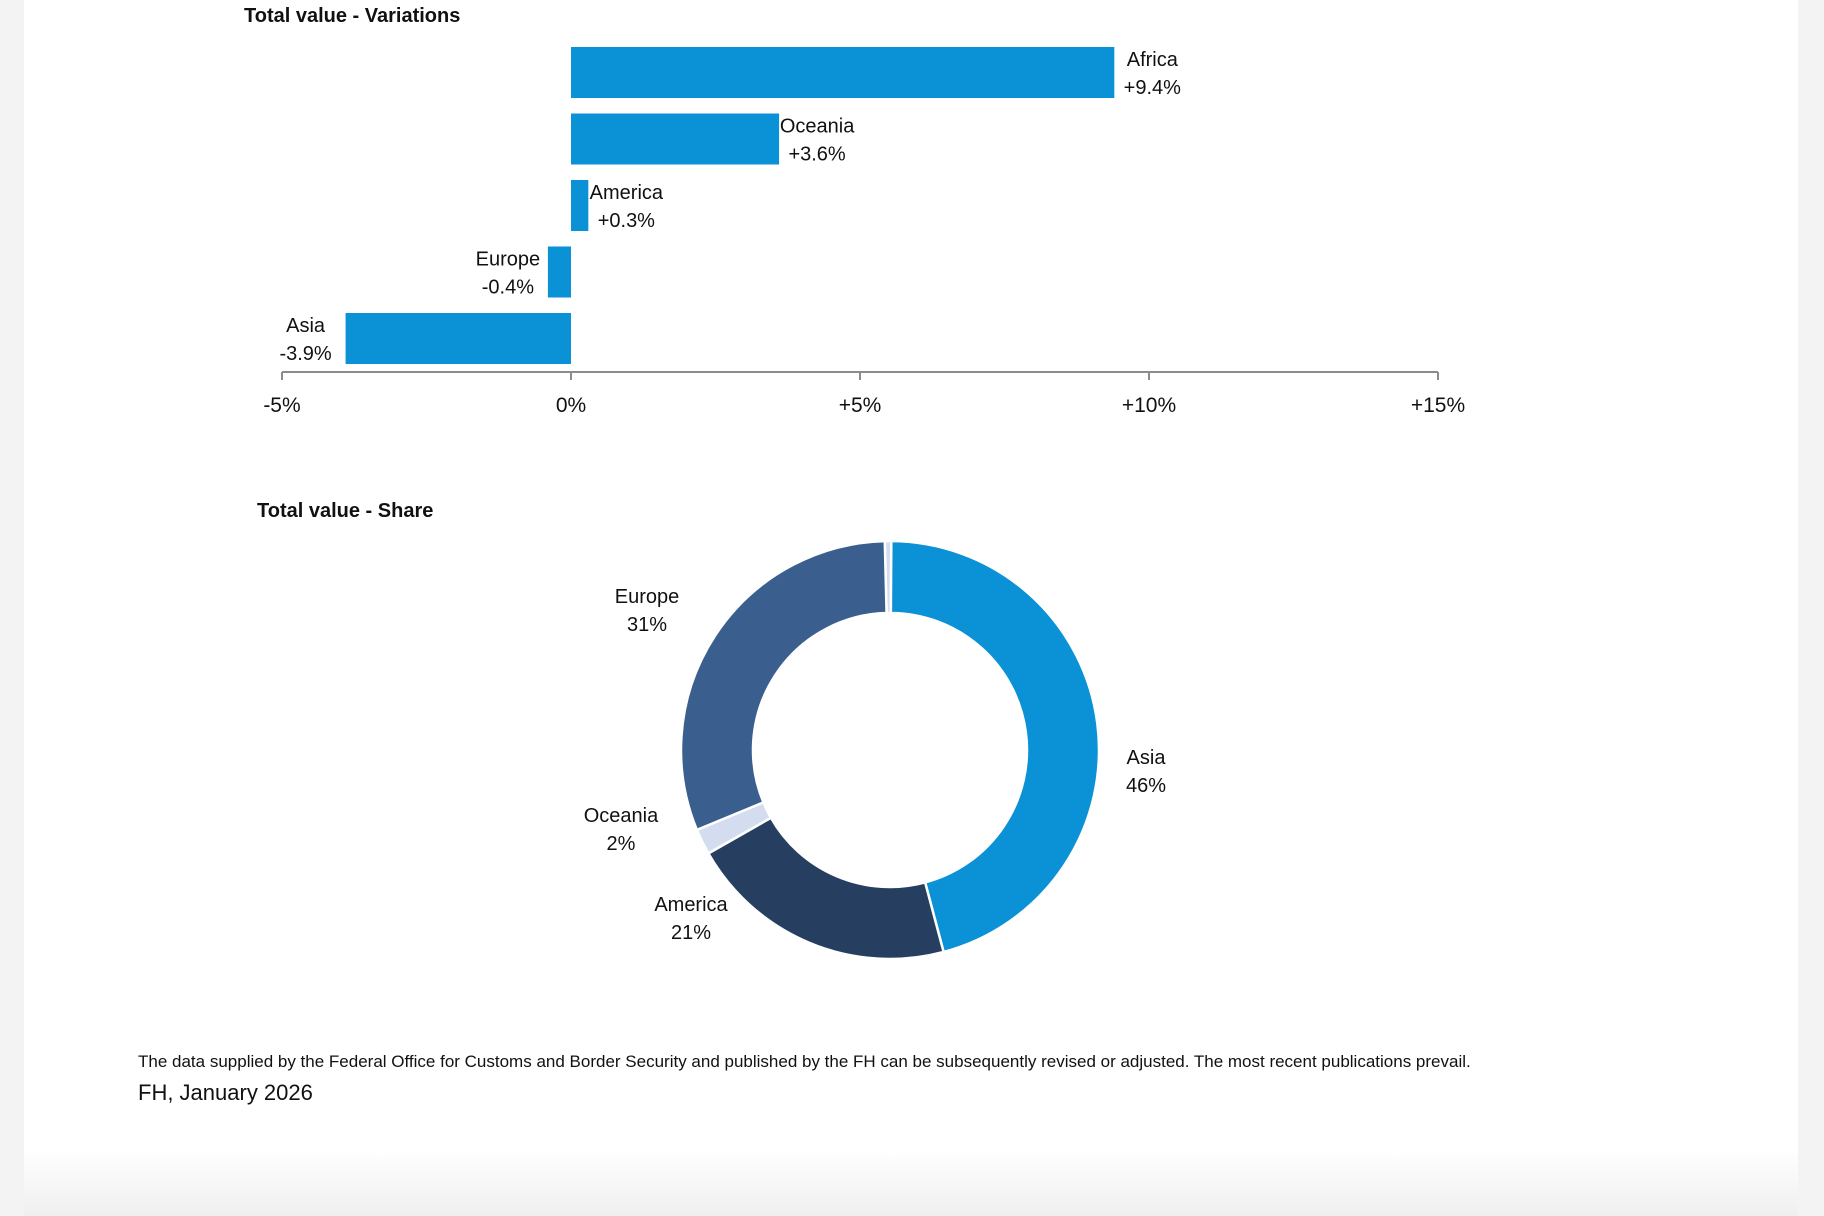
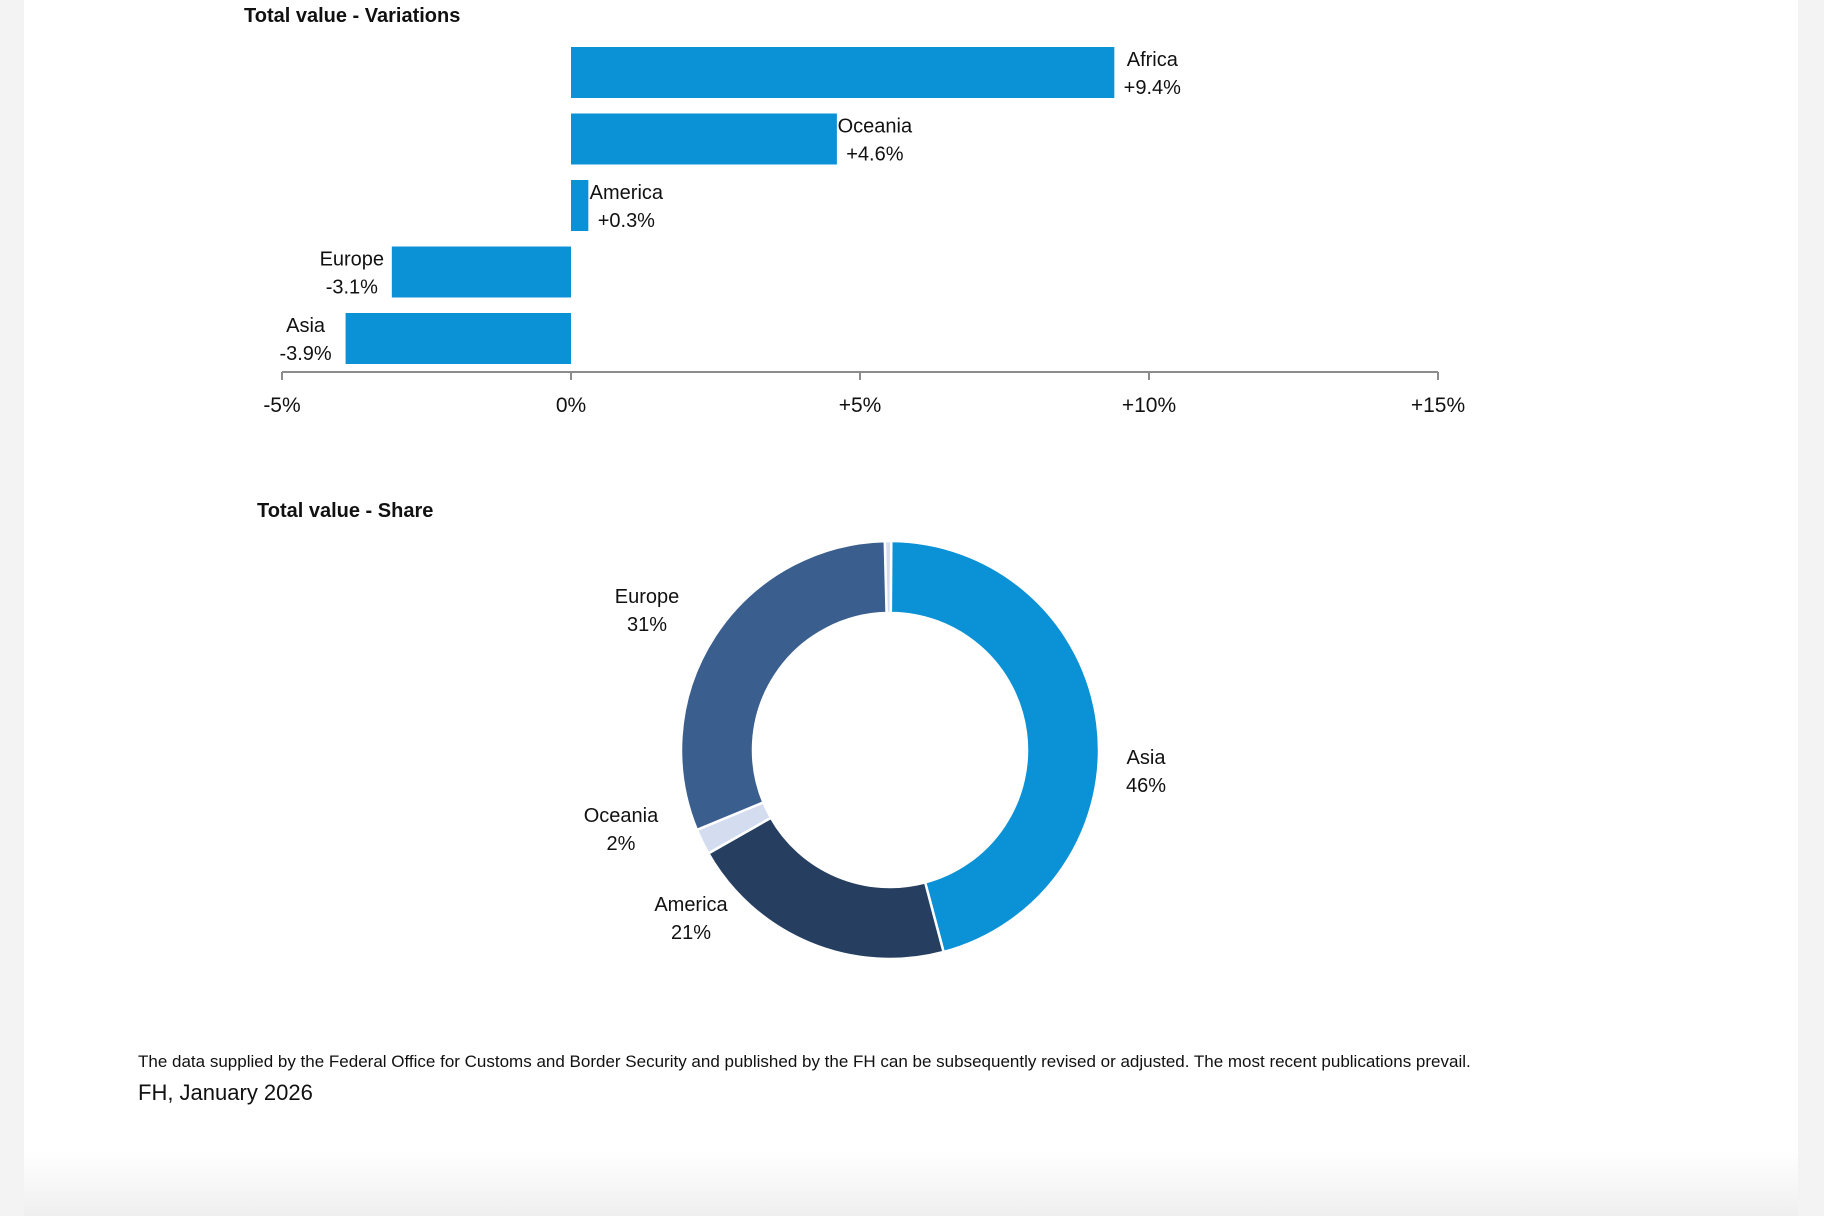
Total value - Variations/Oceania: +3.6% -> +4.6%
Total value - Variations/Europe: -0.4% -> -3.1%
